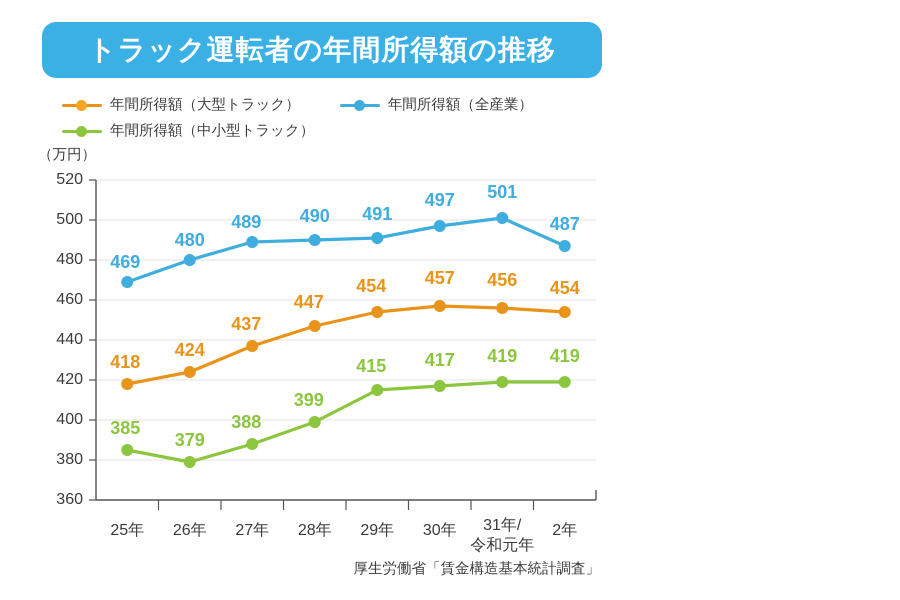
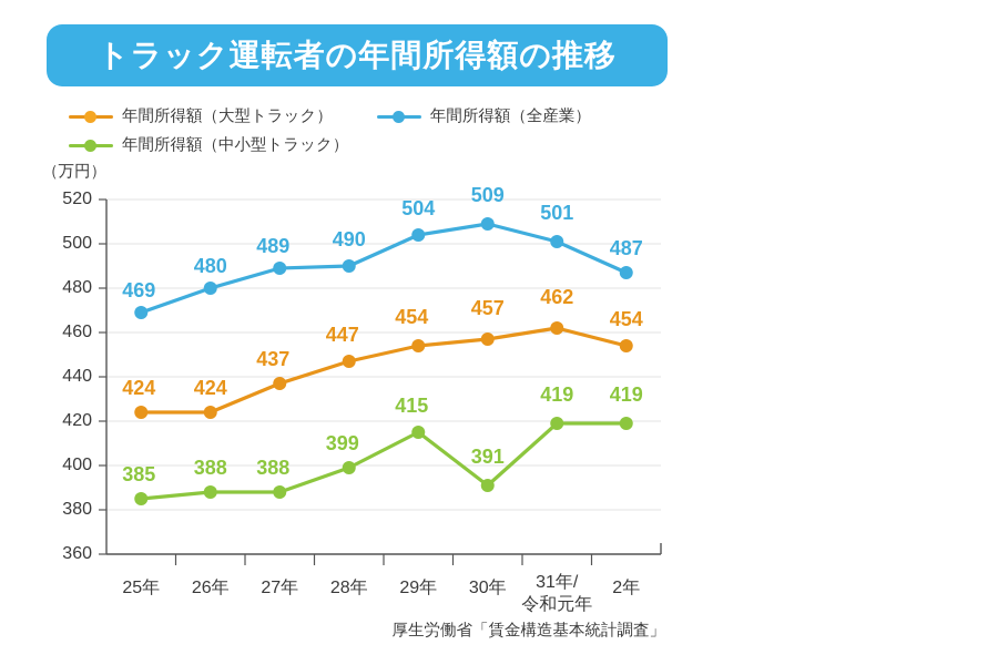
年間所得額（大型トラック）/25年: 418 -> 424
年間所得額（中小型トラック）/26年: 379 -> 388
年間所得額（全産業）/29年: 491 -> 504
年間所得額（全産業）/30年: 497 -> 509
年間所得額（中小型トラック）/30年: 417 -> 391
年間所得額（大型トラック）/31年/ 令和元年: 456 -> 462
